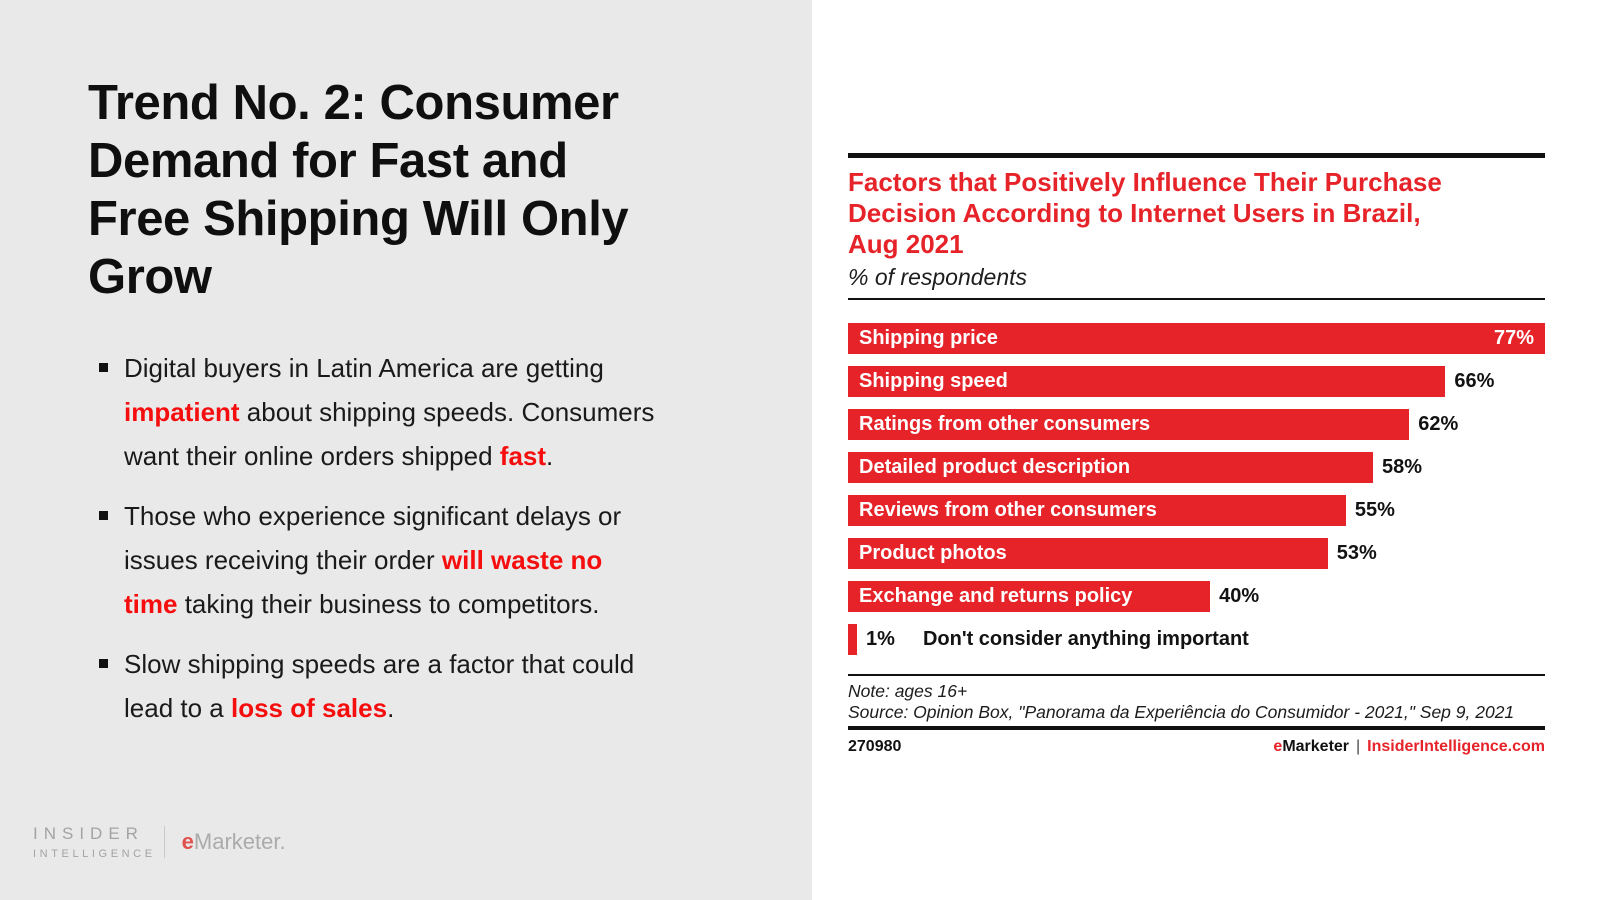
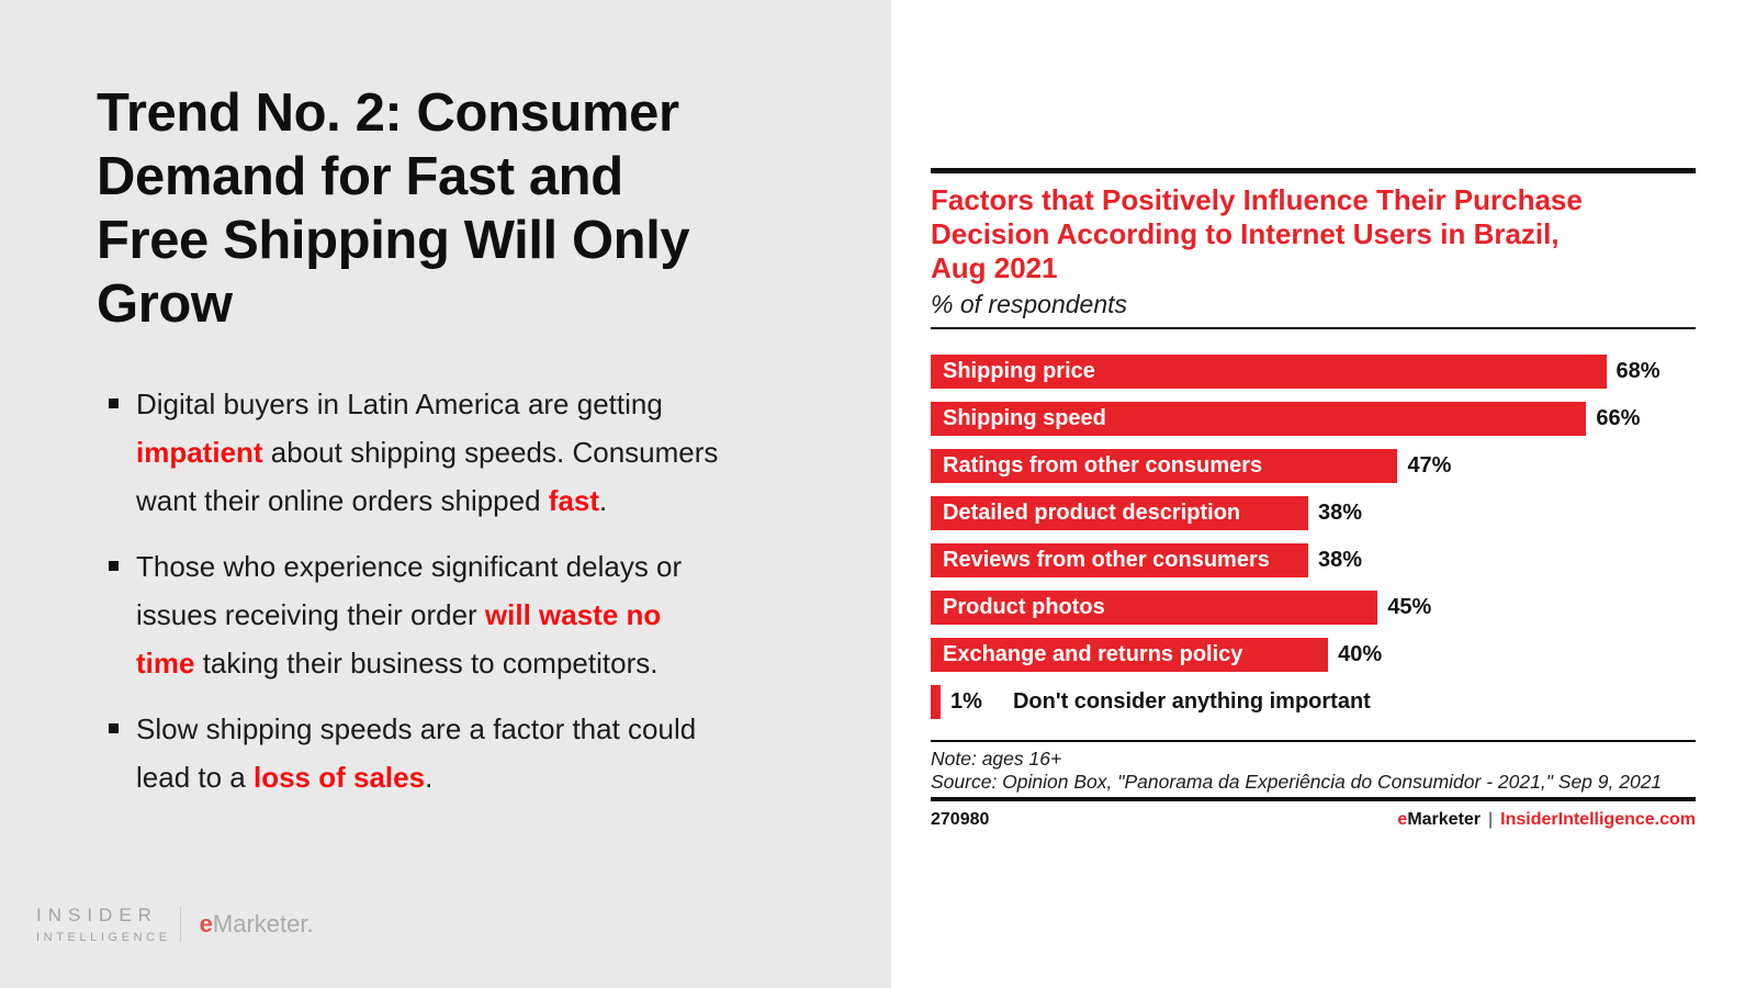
Shipping price: 77% -> 68%
Ratings from other consumers: 62% -> 47%
Detailed product description: 58% -> 38%
Reviews from other consumers: 55% -> 38%
Product photos: 53% -> 45%
